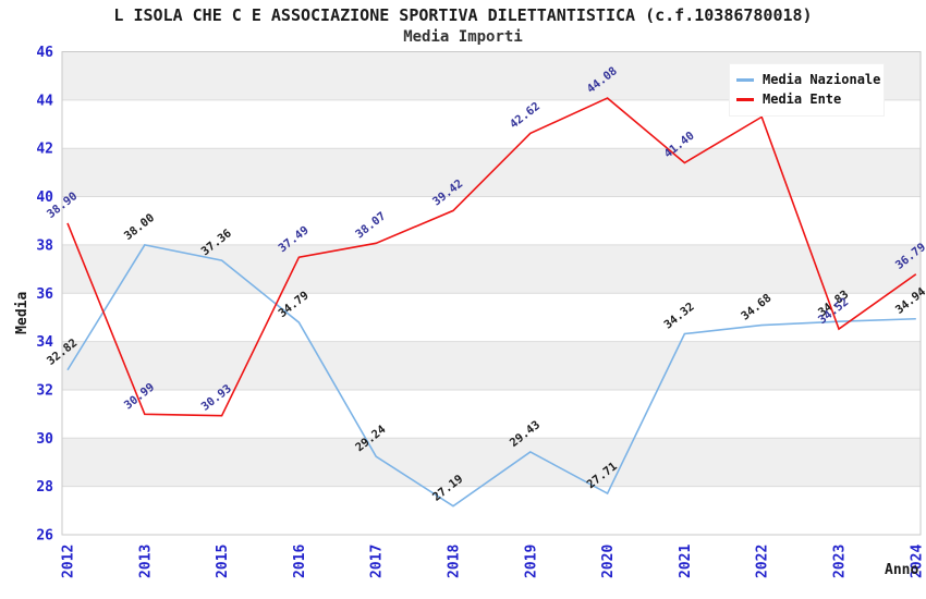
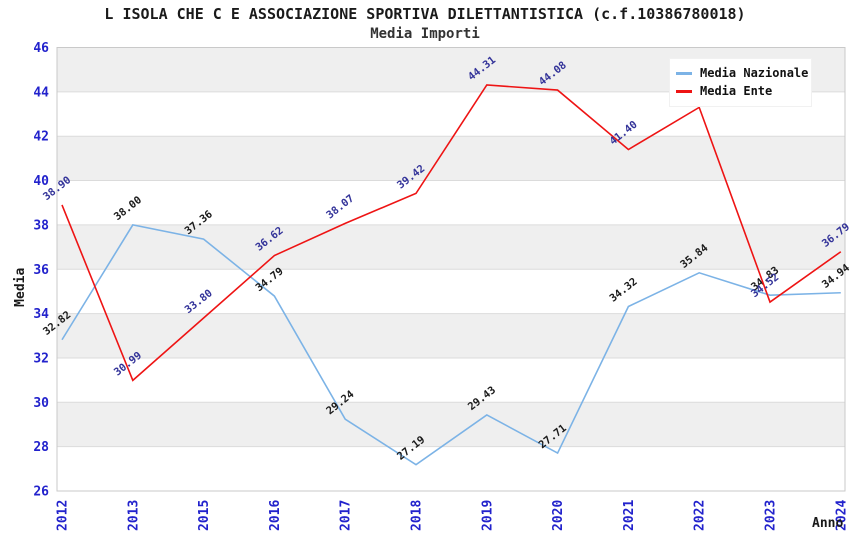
Media Ente/2015: 30.93 -> 33.80
Media Ente/2016: 37.49 -> 36.62
Media Ente/2019: 42.62 -> 44.31
Media Nazionale/2022: 34.68 -> 35.84
